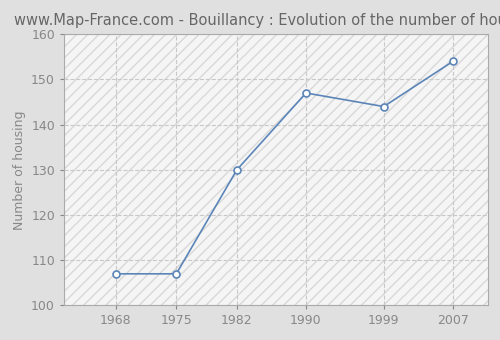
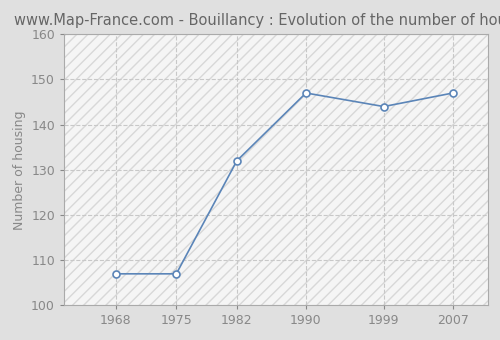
1982: 130 -> 132
2007: 154 -> 147
